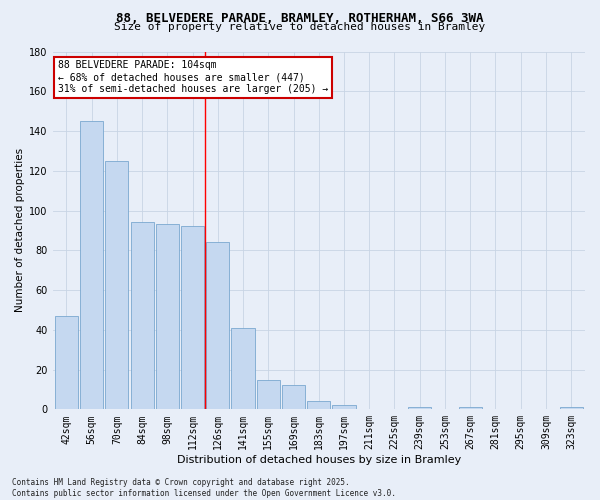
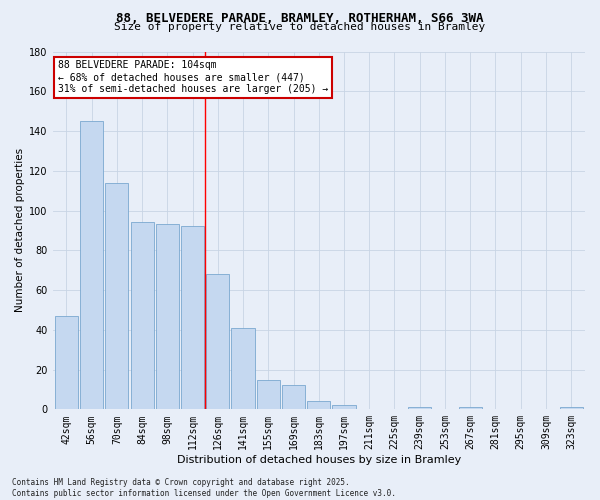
70sqm: 125 -> 114
126sqm: 84 -> 68
